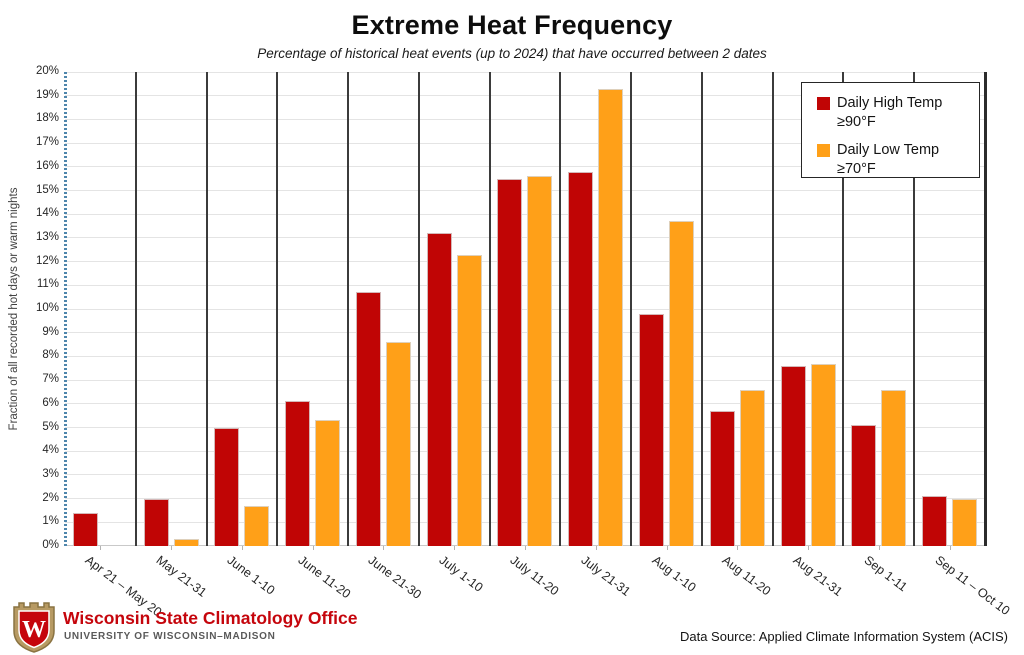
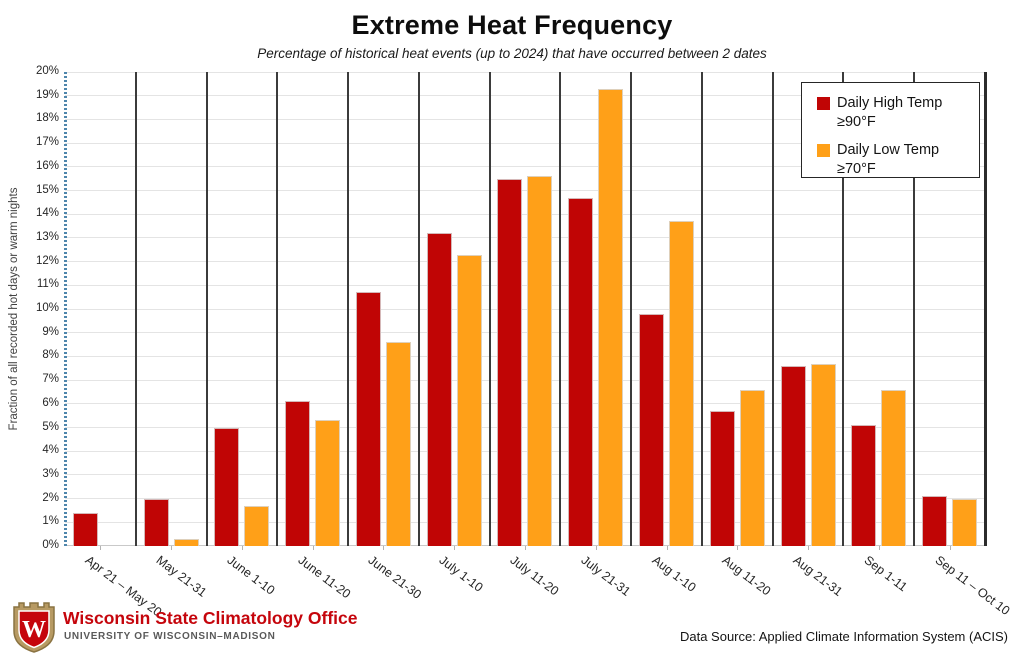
Daily High Temp ≥90°F/July 21-31: 15.8% -> 14.7%
